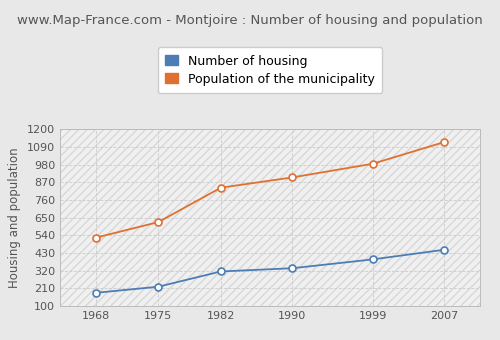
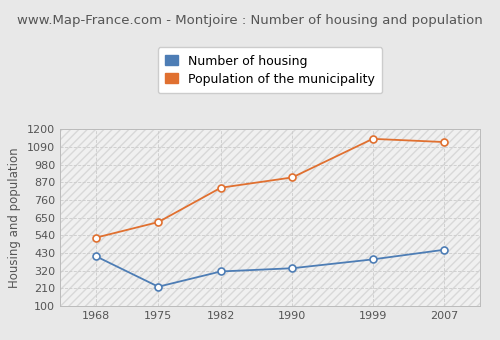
Number of housing/1968: 180 -> 410
Population of the municipality/1999: 980 -> 1140
